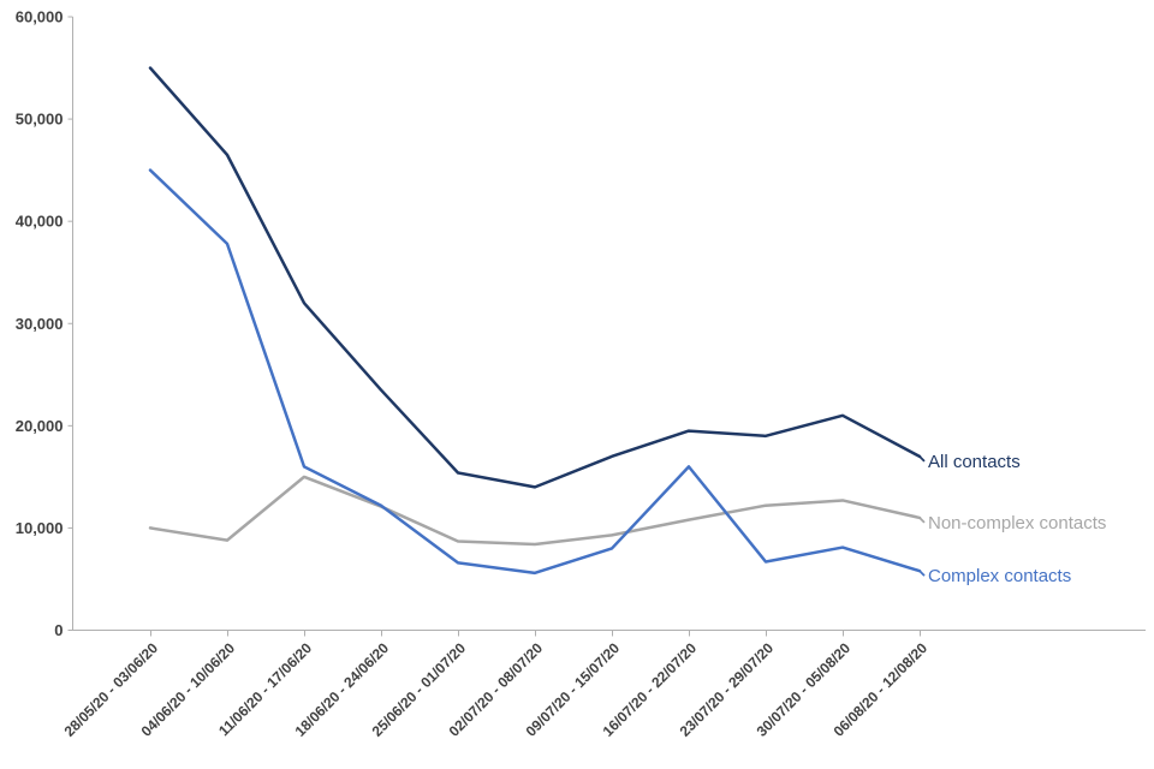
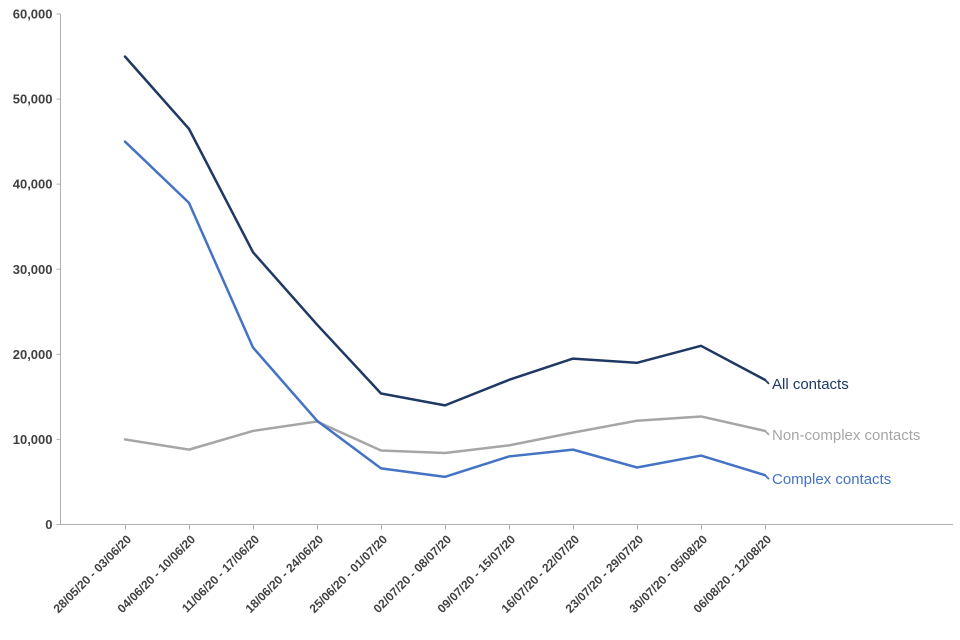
Non-complex contacts/11/06/20 - 17/06/20: 15000 -> 11000
Complex contacts/11/06/20 - 17/06/20: 16000 -> 21000
Complex contacts/16/07/20 - 22/07/20: 16000 -> 9000
